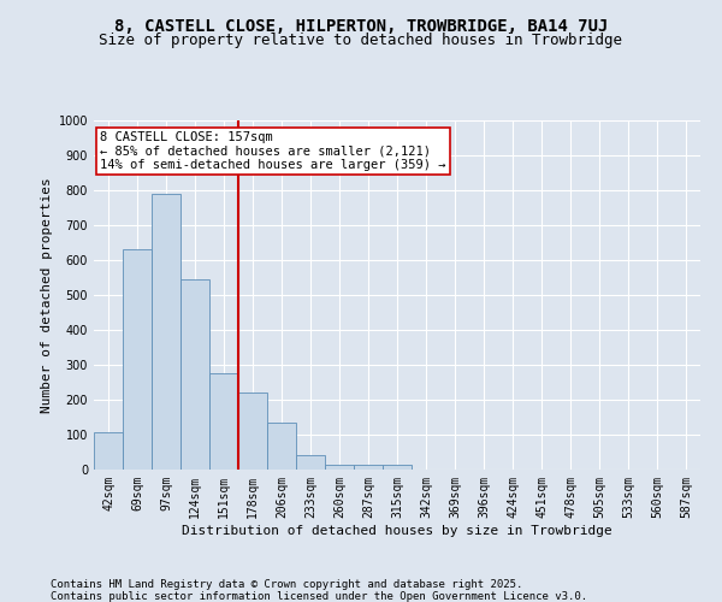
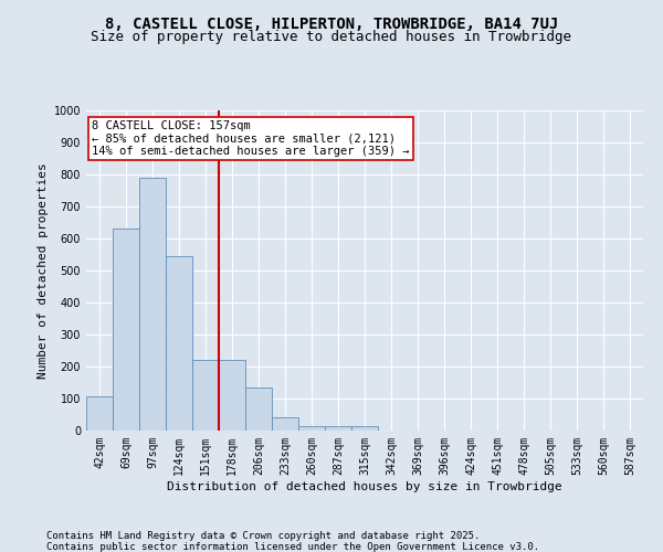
151sqm: 275 -> 220
